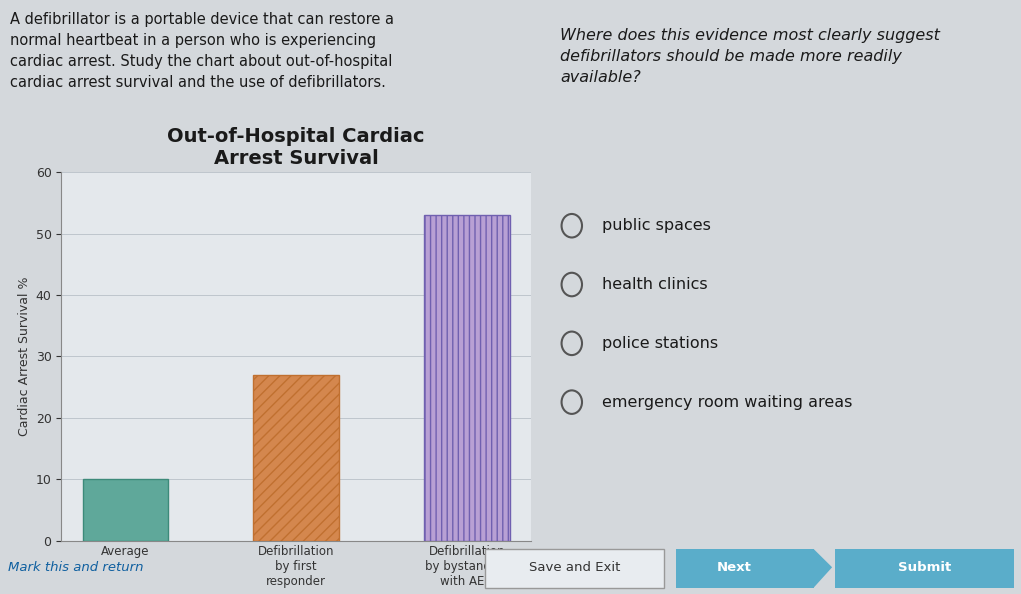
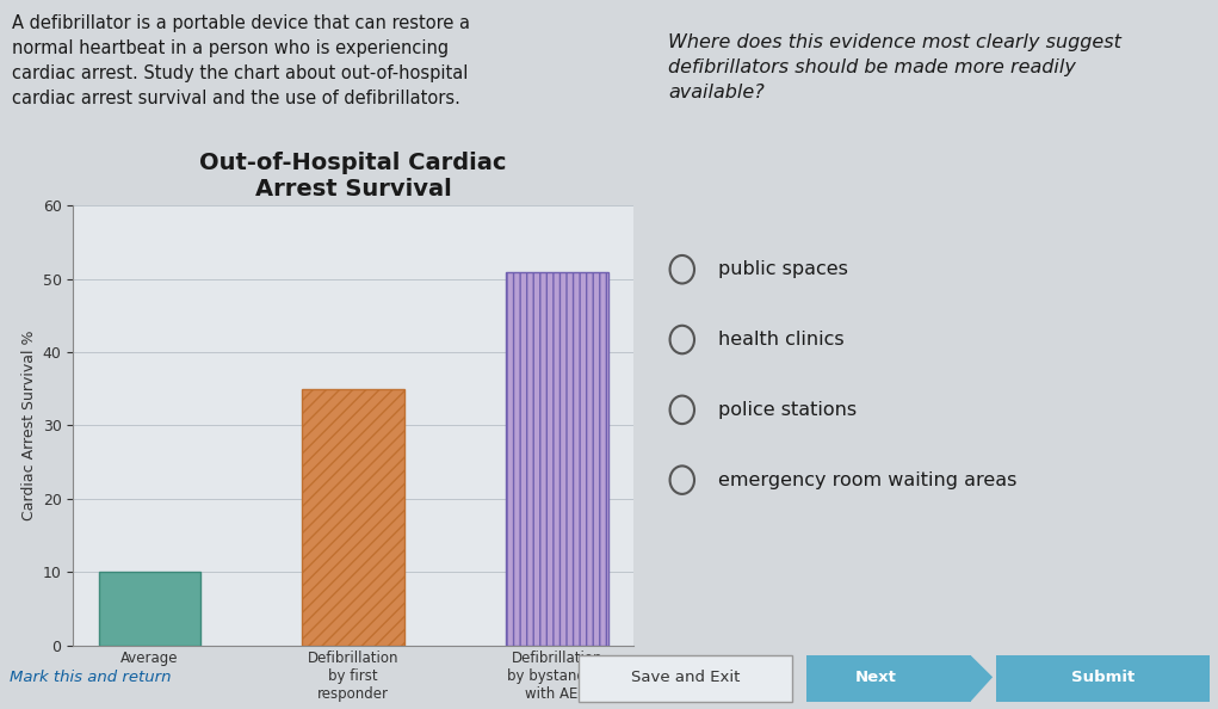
Defibrillation by first responder: 27 -> 35
Defibrillation by bystanders with AED: 53 -> 51
